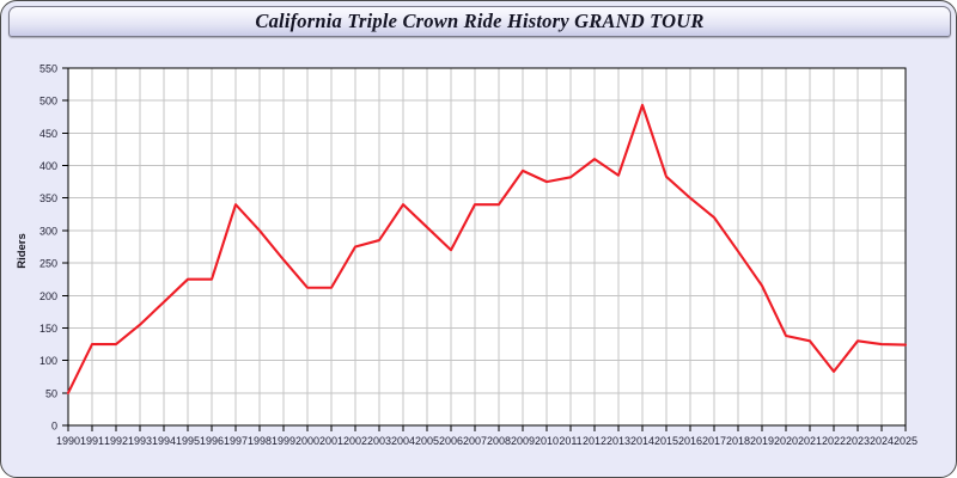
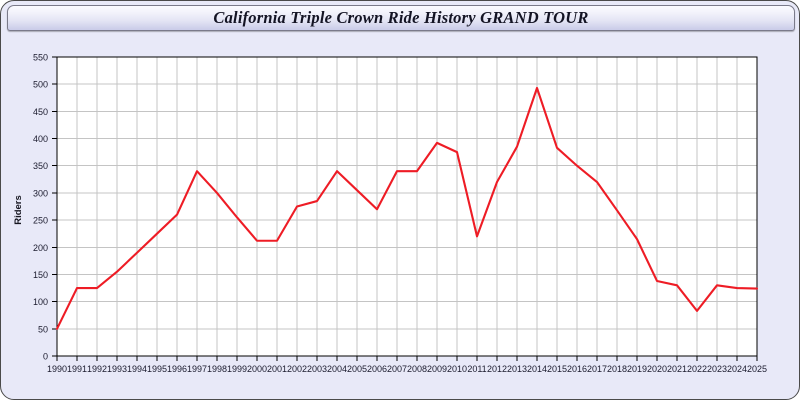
1996: 220 -> 260
2011: 380 -> 220
2012: 410 -> 320
